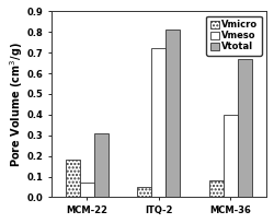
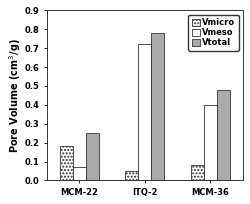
Vtotal/MCM-22: 0.31 -> 0.25
Vtotal/ITQ-2: 0.81 -> 0.78
Vtotal/MCM-36: 0.67 -> 0.48
